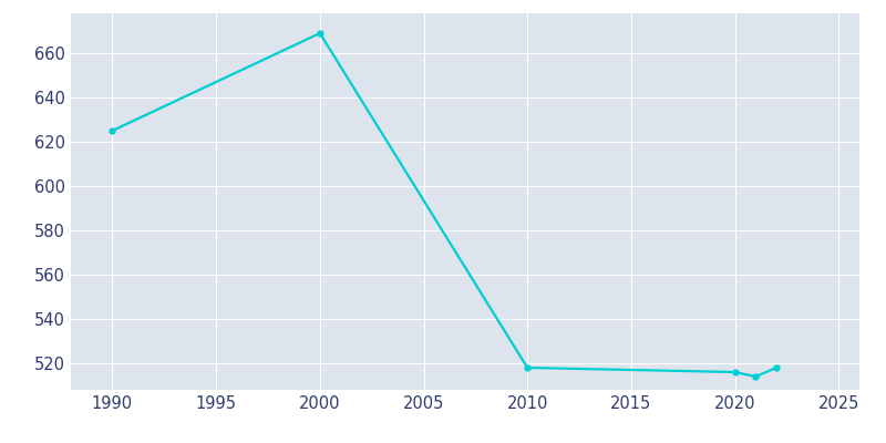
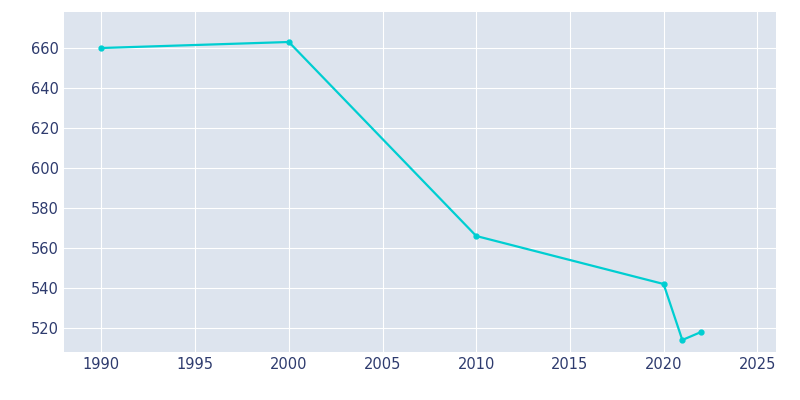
1990: 625 -> 660
2000: 669 -> 663
2010: 518 -> 566
2020: 516 -> 542
